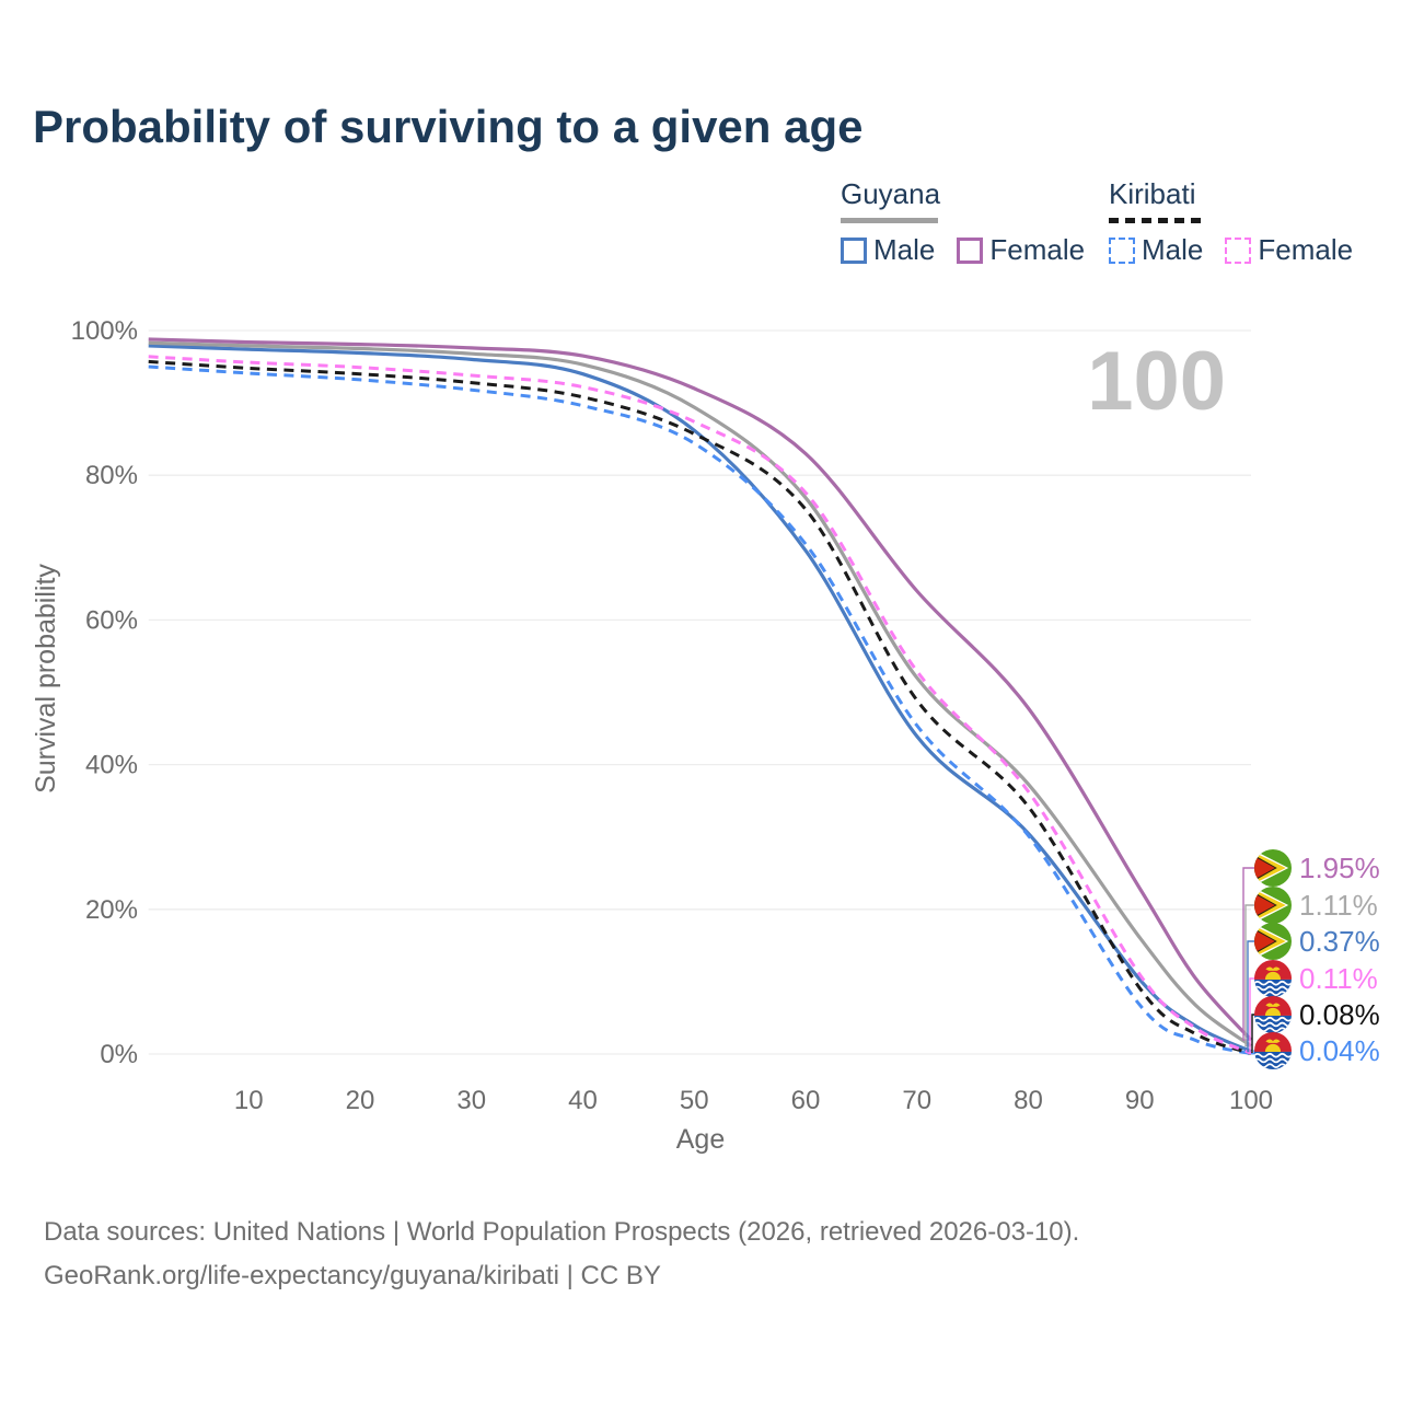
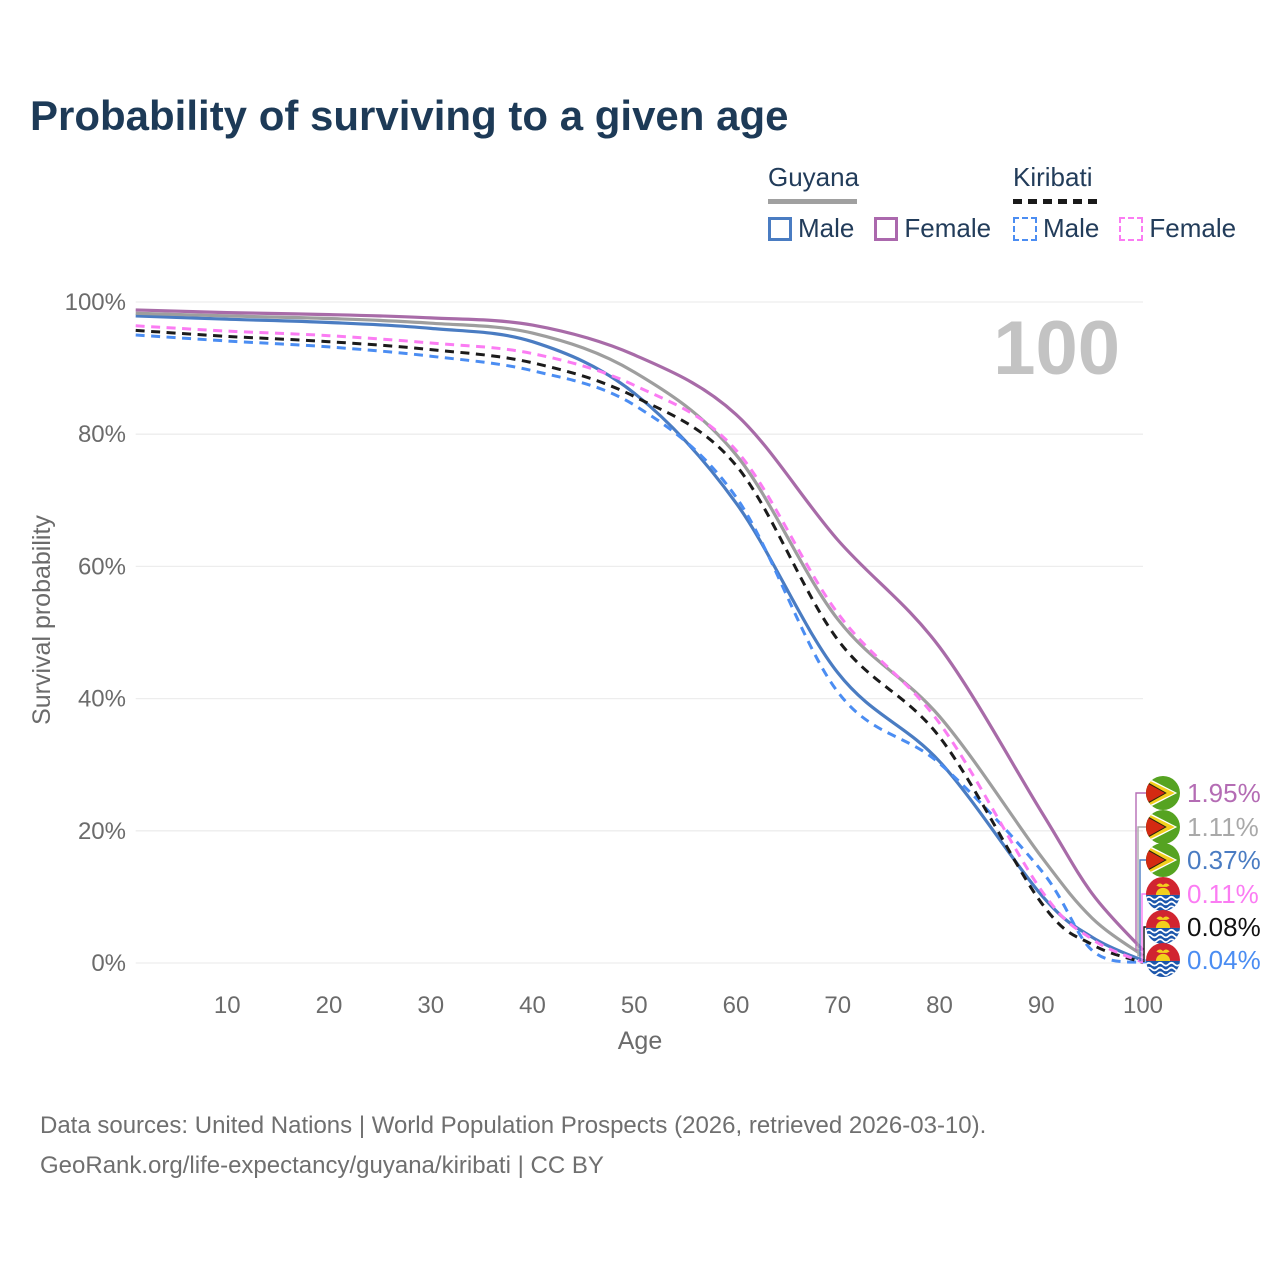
Kiribati Male/70: 45% -> 41%
Kiribati Male/90: 7% -> 14%
